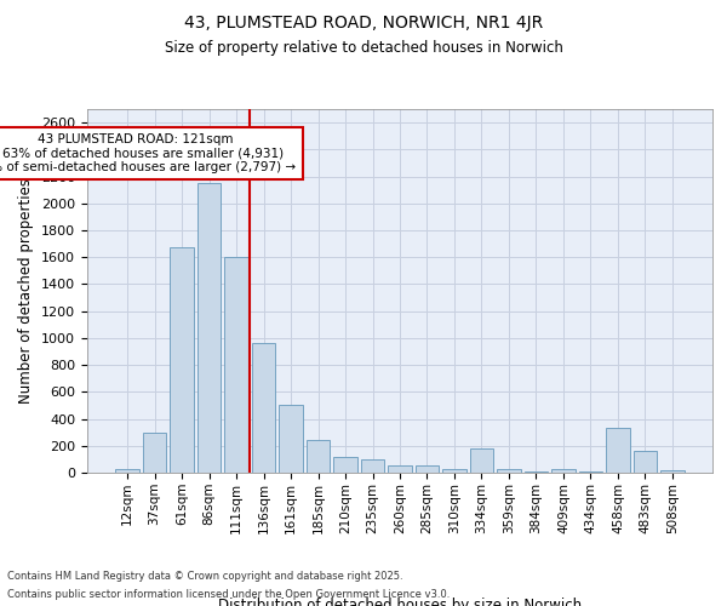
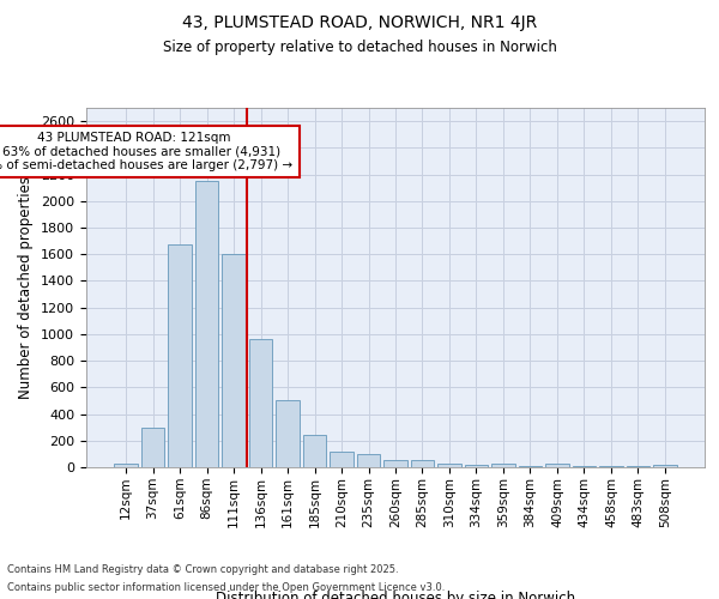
334sqm: 180 -> 20
458sqm: 330 -> 0
483sqm: 160 -> 0
